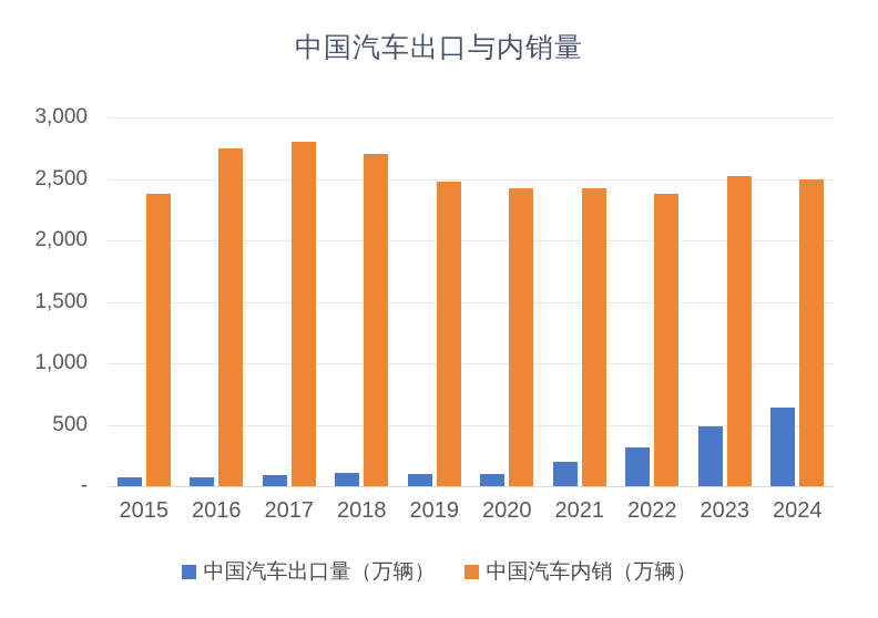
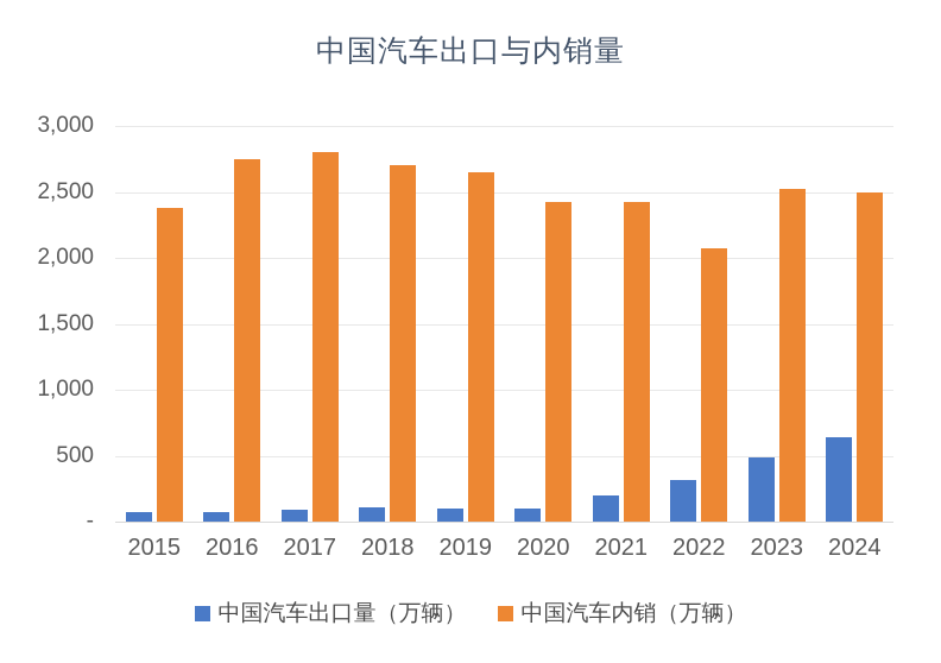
中国汽车内销（万辆）/2019: 2480 -> 2650
中国汽车内销（万辆）/2022: 2380 -> 2070
